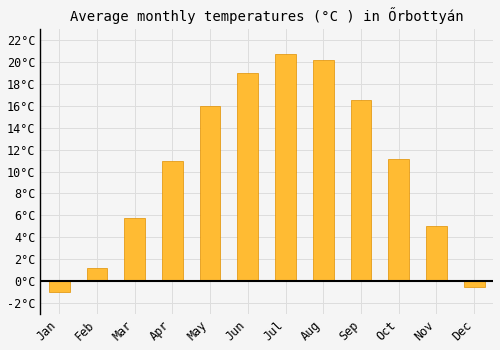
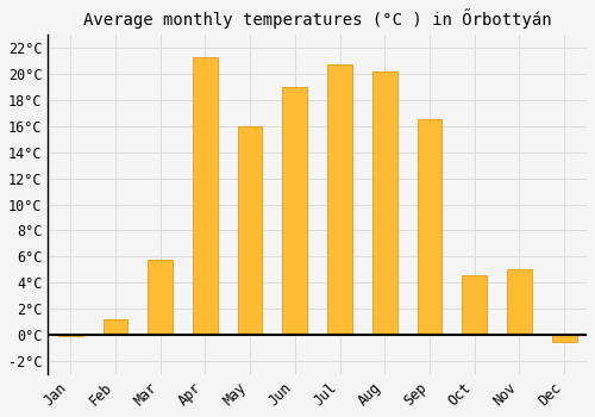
Jan: -1.0°C -> -0.1°C
Apr: 11.0°C -> 21.3°C
Oct: 11.1°C -> 4.6°C
